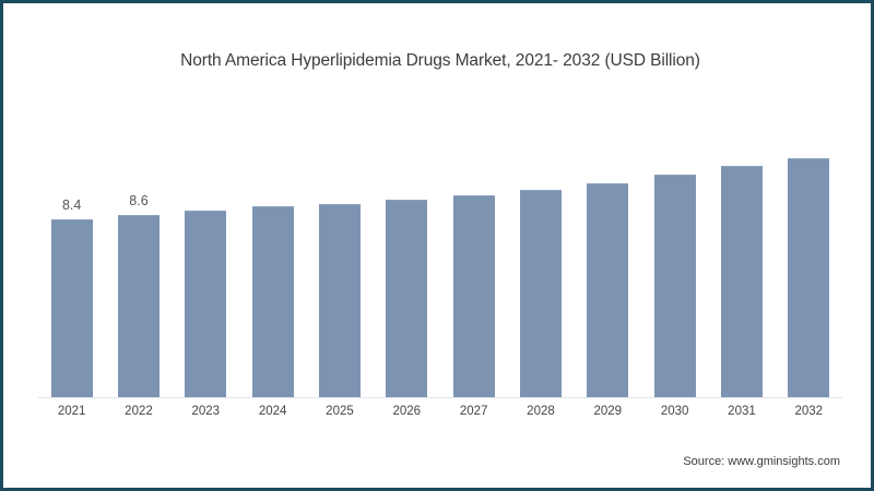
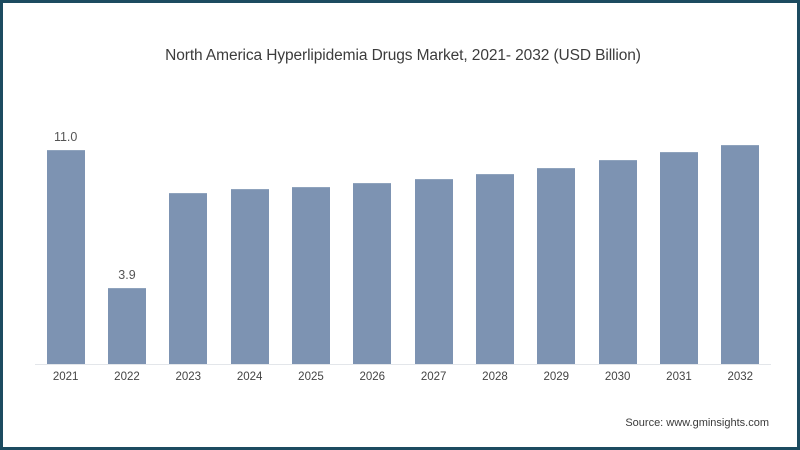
2021: 8.4 -> 11.0
2022: 8.6 -> 3.9
